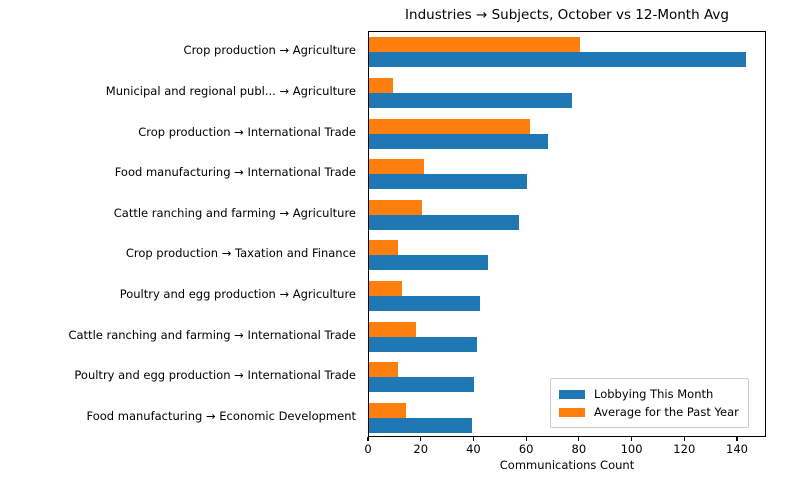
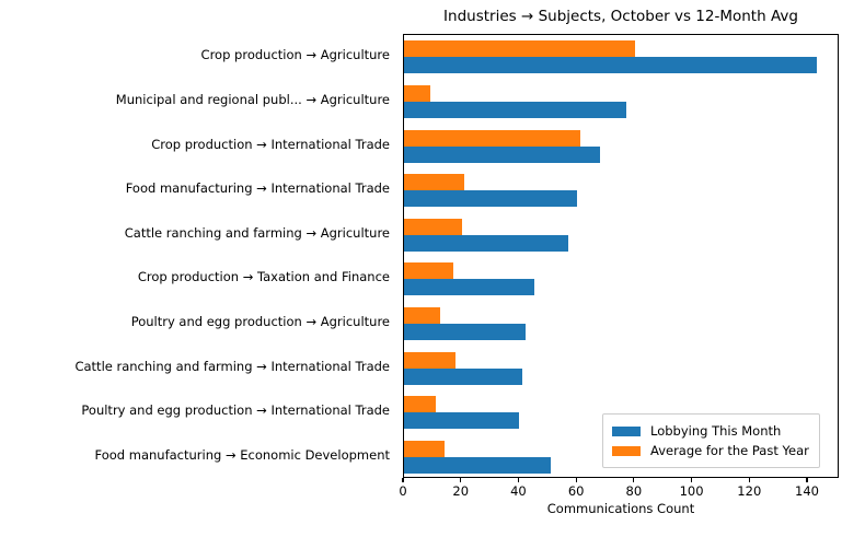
Average for the Past Year/Crop production → Taxation and Finance: 11 -> 17
Lobbying This Month/Food manufacturing → Economic Development: 39 -> 51
